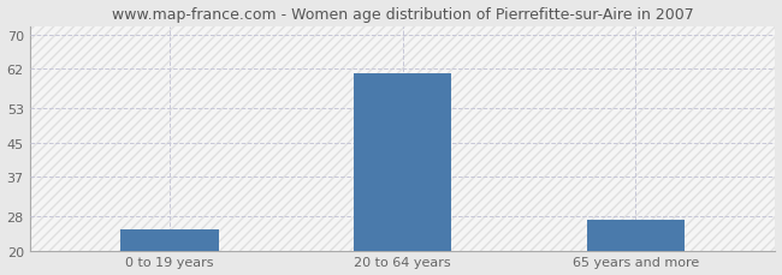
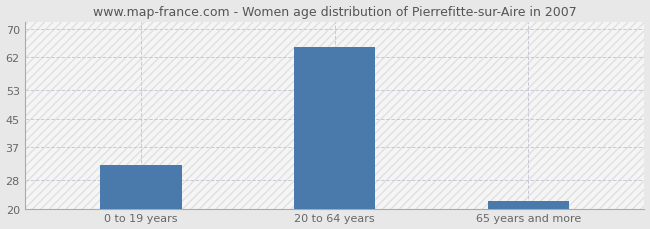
0 to 19 years: 25 -> 32
20 to 64 years: 61 -> 65
65 years and more: 27 -> 22
